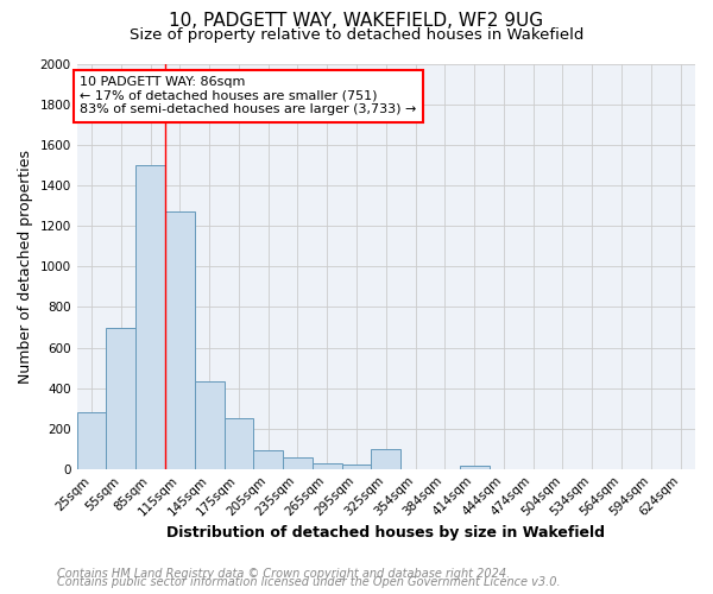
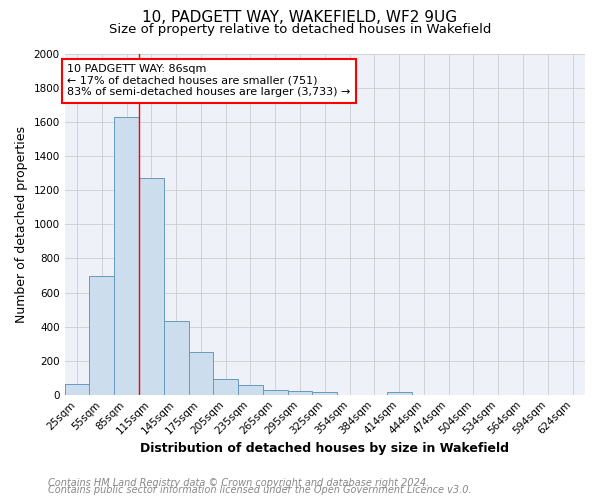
25sqm: 280 -> 60
85sqm: 1500 -> 1630
325sqm: 100 -> 20
